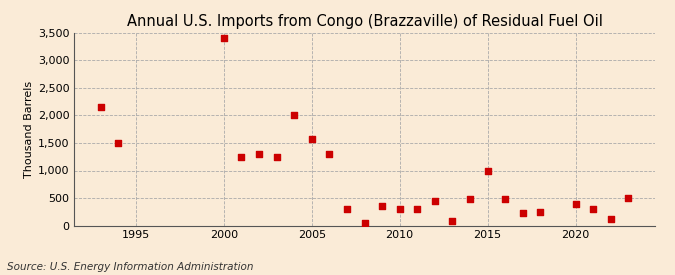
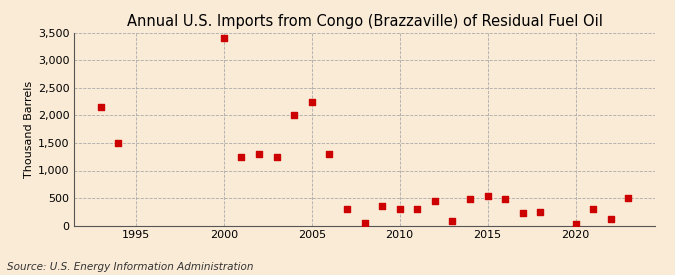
2005: 1,580 -> 2,250
2015: 1,000 -> 540
2020: 400 -> 20
